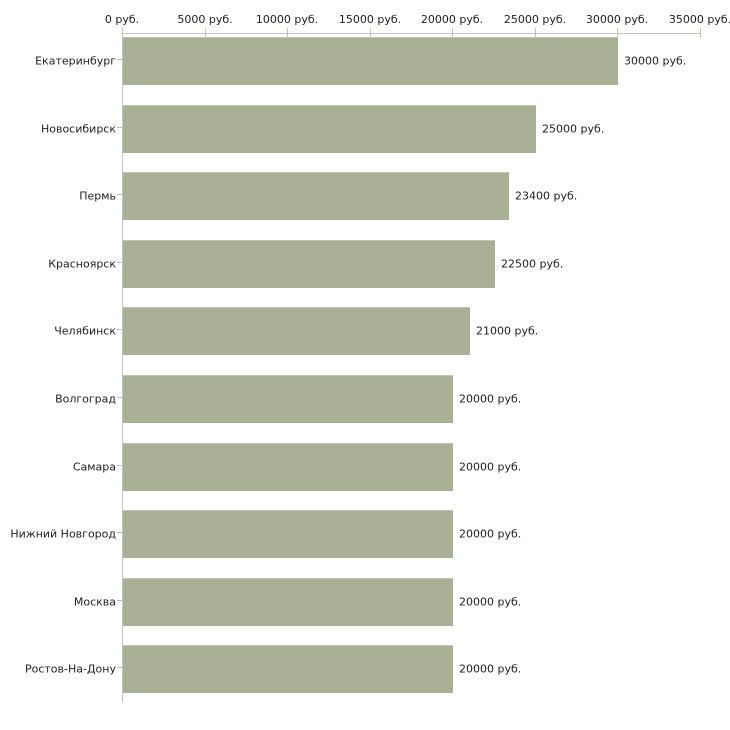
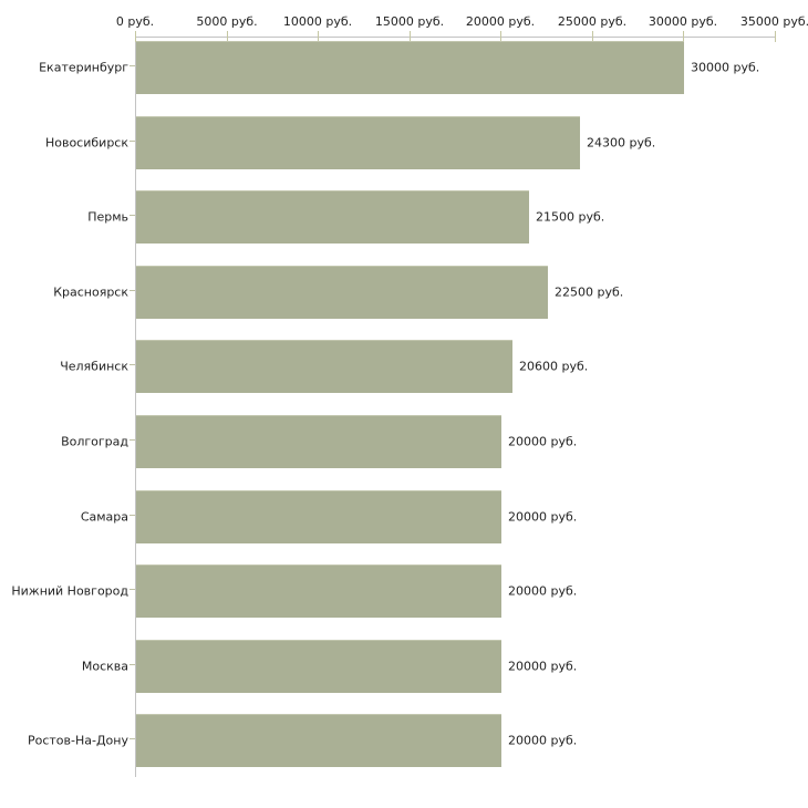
Новосибирск: 25000 -> 24300
Пермь: 23400 -> 21500
Челябинск: 21000 -> 20600
